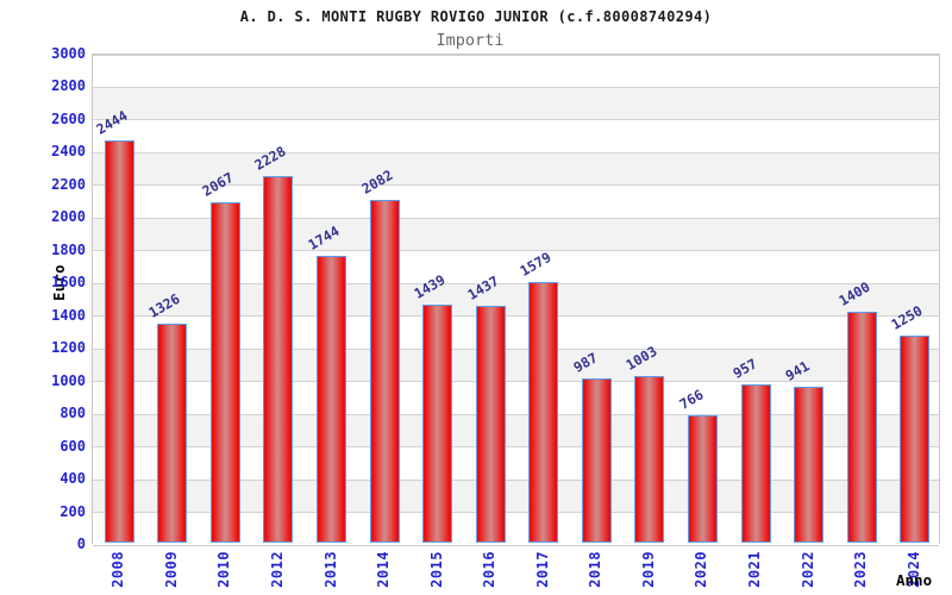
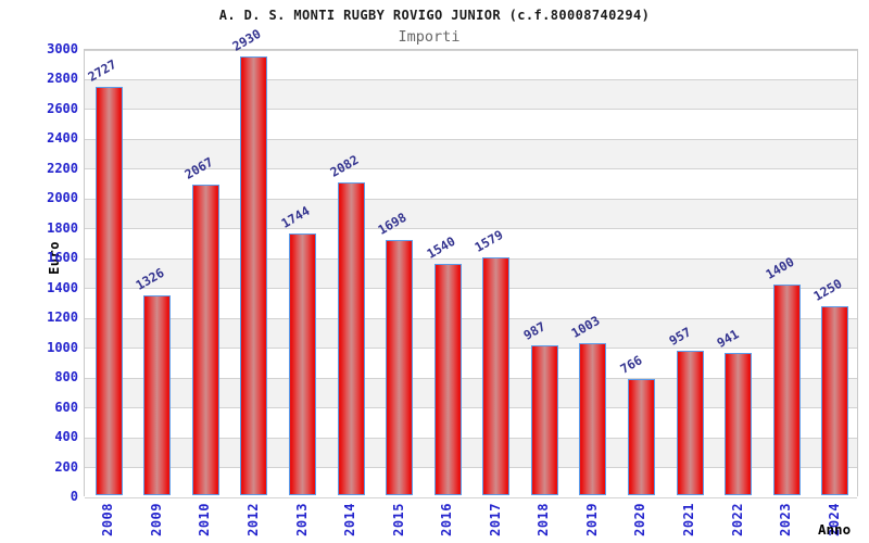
2008: 2444 -> 2727
2012: 2228 -> 2930
2015: 1439 -> 1698
2016: 1437 -> 1540
